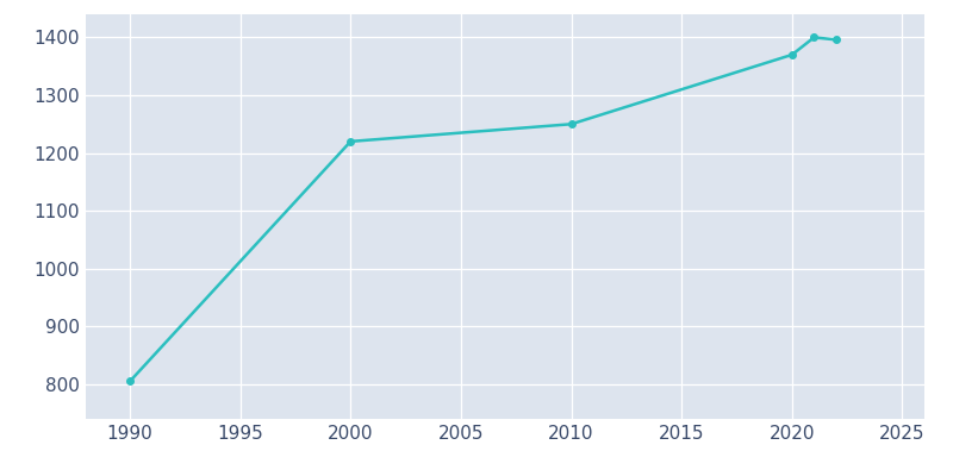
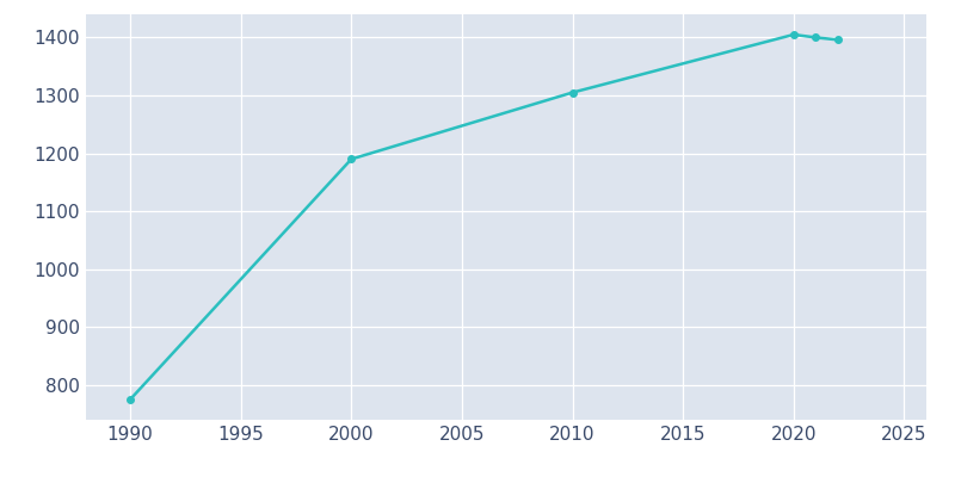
1990: 805 -> 775
2000: 1220 -> 1190
2010: 1250 -> 1305
2020: 1370 -> 1405
